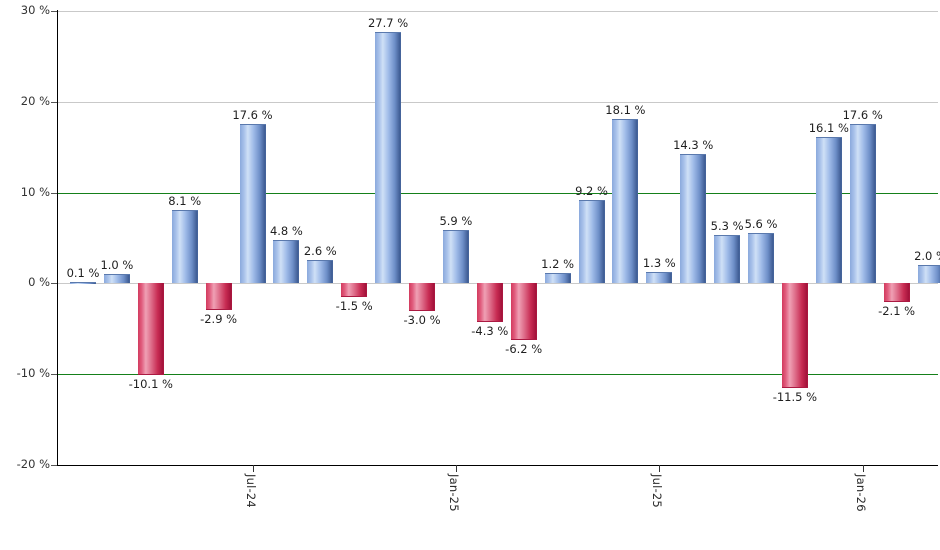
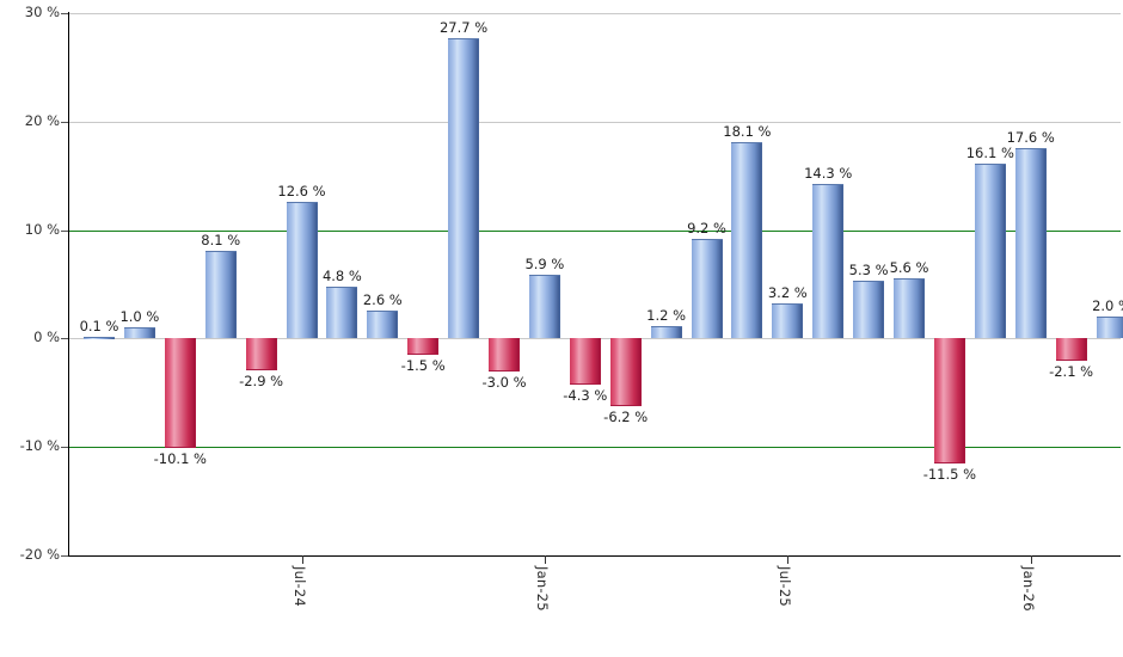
Jul-24: 17.6 -> 12.6
Jul-25: 1.3 -> 3.2
